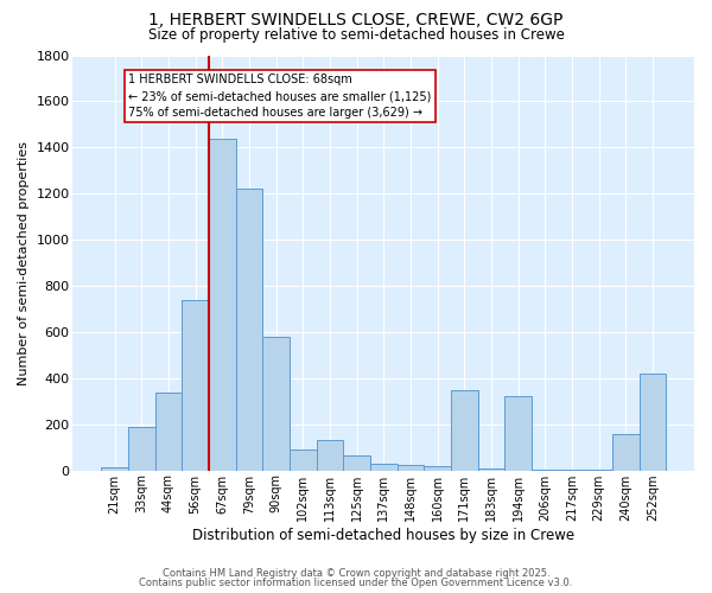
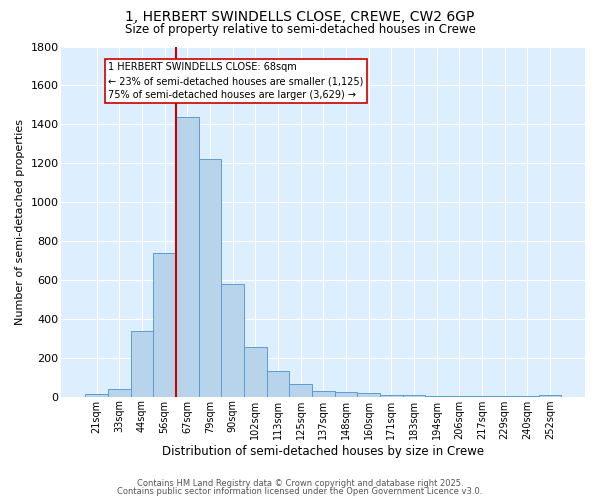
33sqm: 190 -> 40
102sqm: 90 -> 260
171sqm: 350 -> 10
194sqm: 320 -> 0
240sqm: 160 -> 0
252sqm: 420 -> 10
